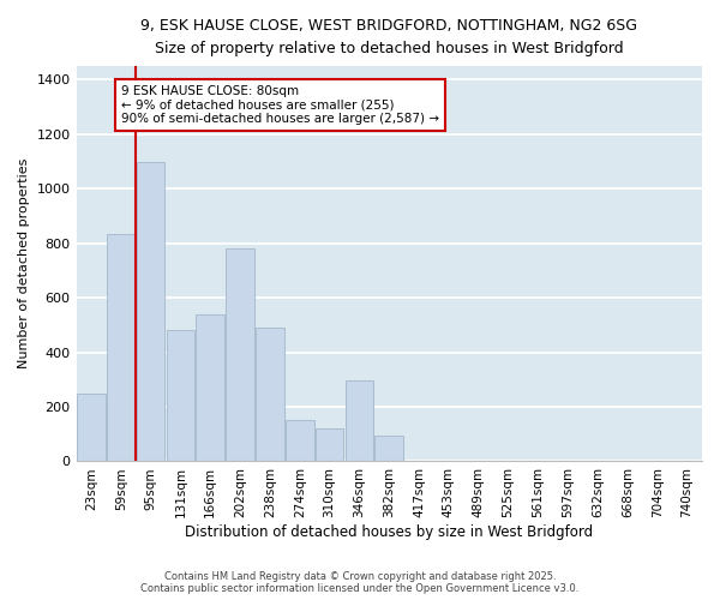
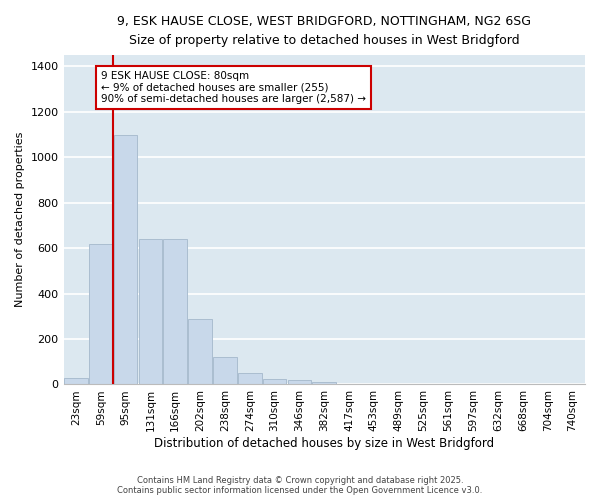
23sqm: 250 -> 30
59sqm: 835 -> 620
131sqm: 480 -> 640
166sqm: 540 -> 640
202sqm: 780 -> 290
238sqm: 490 -> 120
274sqm: 150 -> 50
310sqm: 120 -> 25
346sqm: 295 -> 20
382sqm: 95 -> 10
